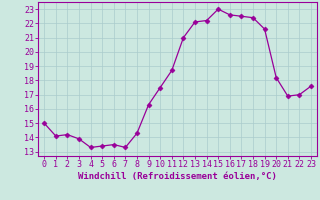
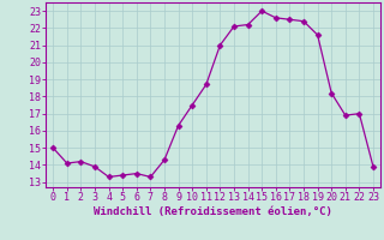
23: 17.6 -> 13.9
